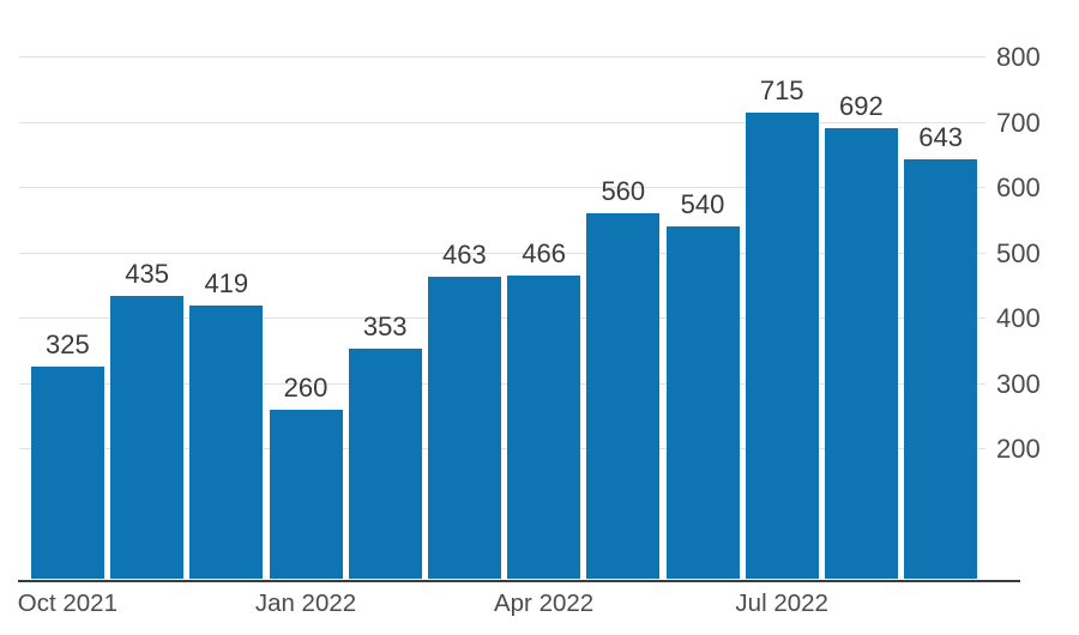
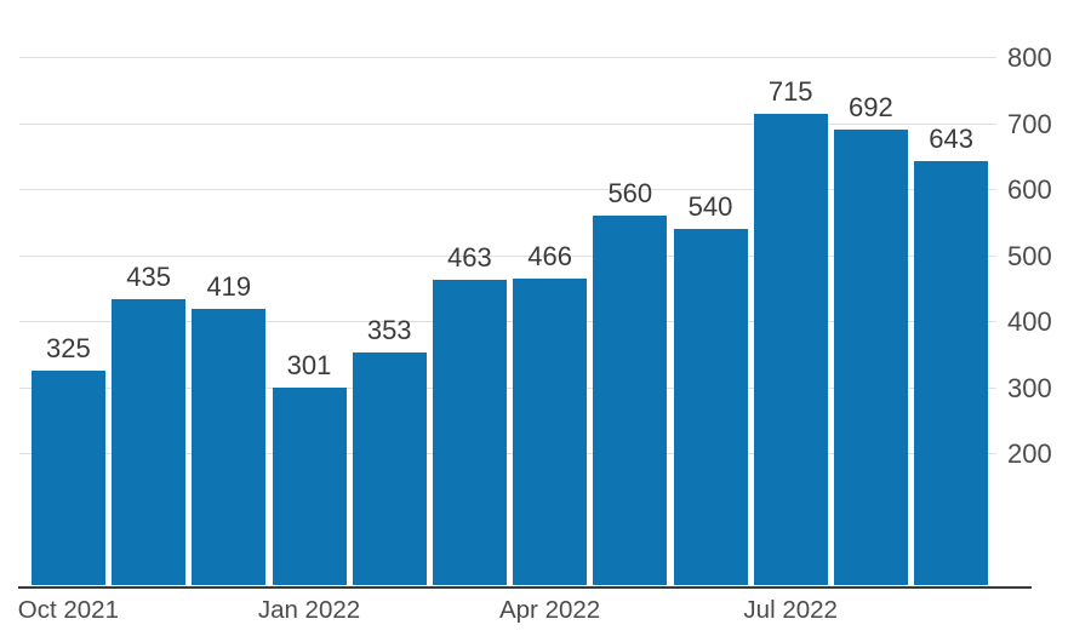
Jan 2022: 260 -> 301
